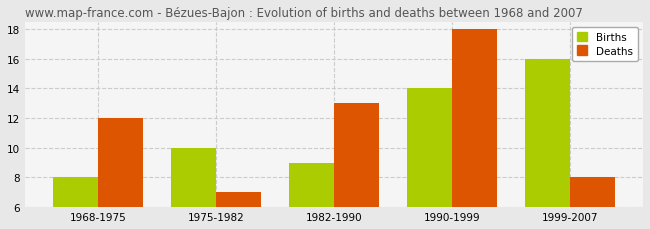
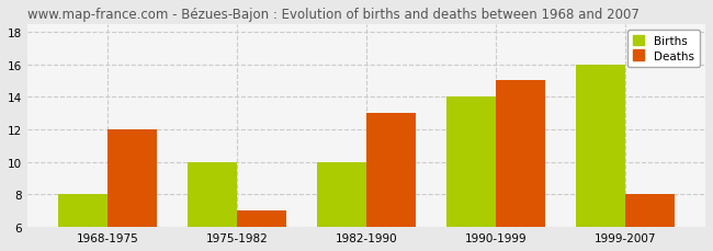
Births/1982-1990: 9 -> 10
Deaths/1990-1999: 18 -> 15
